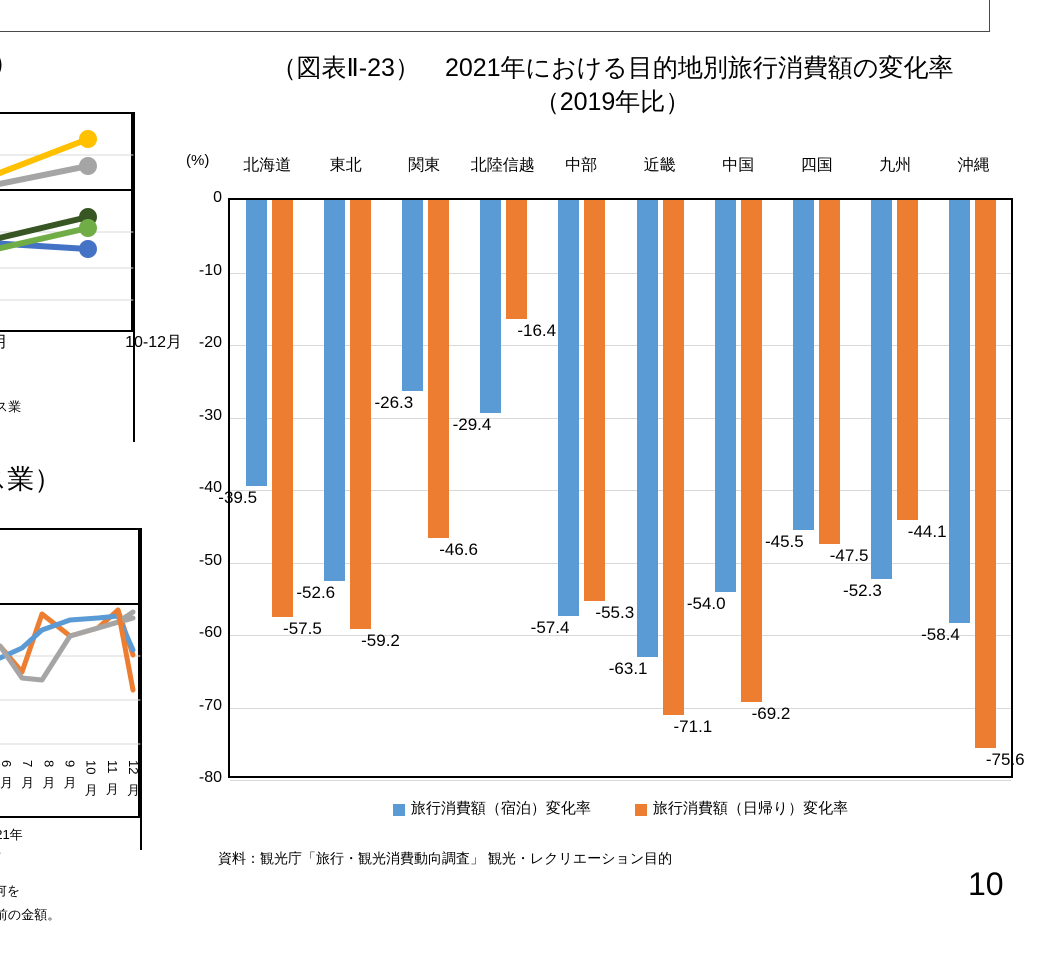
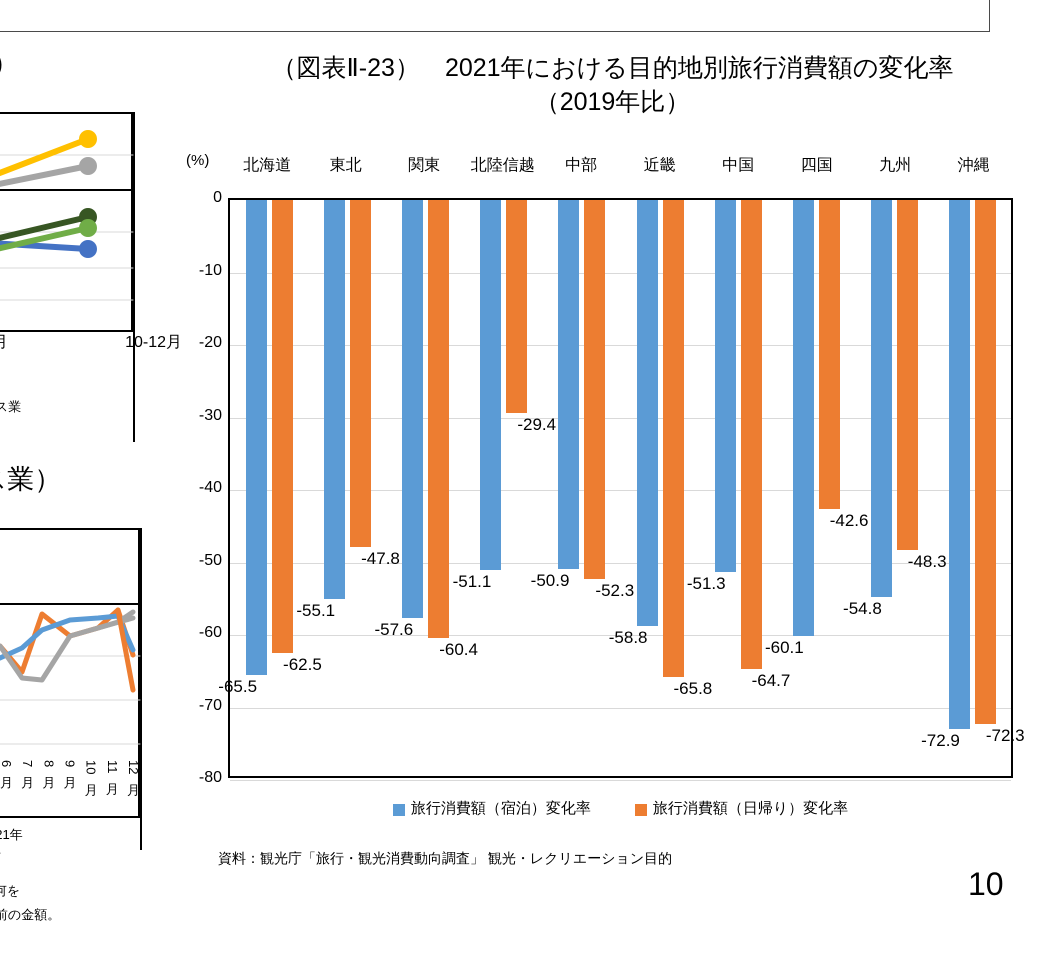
旅行消費額（宿泊）変化率/北海道: -39.5 -> -65.5
旅行消費額（日帰り）変化率/北海道: -57.5 -> -62.5
旅行消費額（宿泊）変化率/東北: -52.6 -> -55.1
旅行消費額（日帰り）変化率/東北: -59.2 -> -47.8
旅行消費額（宿泊）変化率/関東: -26.3 -> -57.6
旅行消費額（日帰り）変化率/関東: -46.6 -> -60.4
旅行消費額（宿泊）変化率/北陸信越: -29.4 -> -51.1
旅行消費額（日帰り）変化率/北陸信越: -16.4 -> -29.4
旅行消費額（宿泊）変化率/中部: -57.4 -> -50.9
旅行消費額（日帰り）変化率/中部: -55.3 -> -52.3
旅行消費額（宿泊）変化率/近畿: -63.1 -> -58.8
旅行消費額（日帰り）変化率/近畿: -71.1 -> -65.8
旅行消費額（宿泊）変化率/中国: -54.0 -> -51.3
旅行消費額（日帰り）変化率/中国: -69.2 -> -64.7
旅行消費額（宿泊）変化率/四国: -45.5 -> -60.1
旅行消費額（日帰り）変化率/四国: -47.5 -> -42.6
旅行消費額（宿泊）変化率/九州: -52.3 -> -54.8
旅行消費額（日帰り）変化率/九州: -44.1 -> -48.3
旅行消費額（宿泊）変化率/沖縄: -58.4 -> -72.9
旅行消費額（日帰り）変化率/沖縄: -75.6 -> -72.3
